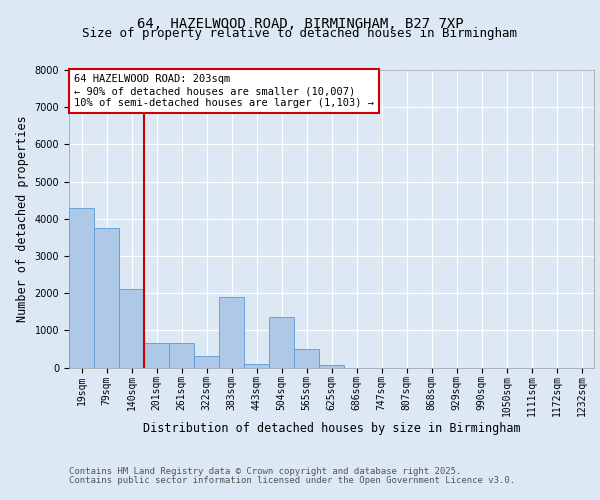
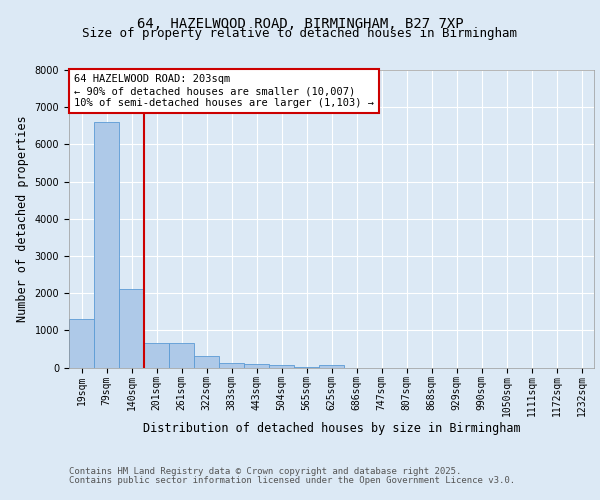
19sqm: 4300 -> 1300
79sqm: 3750 -> 6600
383sqm: 1900 -> 130
504sqm: 1350 -> 60
565sqm: 500 -> 20
